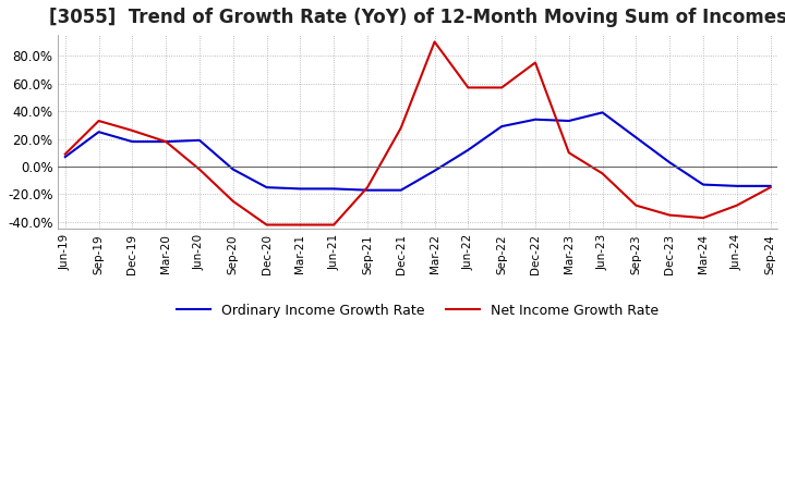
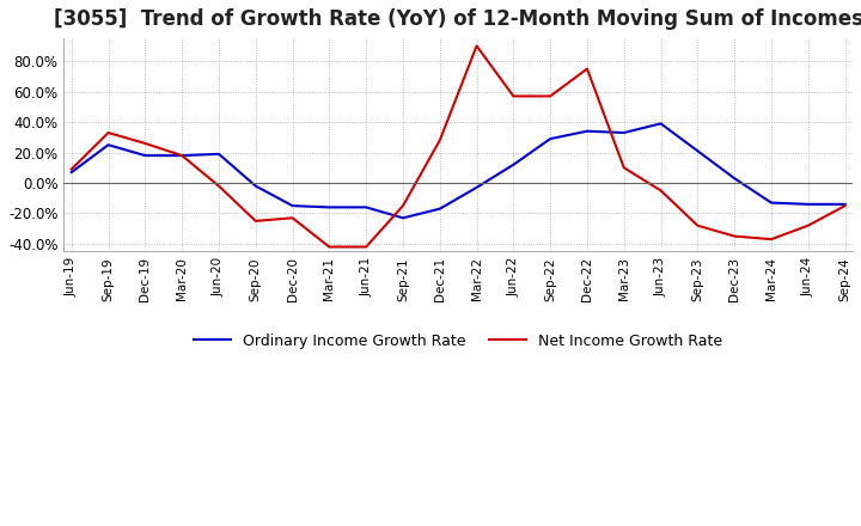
Net Income Growth Rate/Dec-20: -42% -> -23%
Ordinary Income Growth Rate/Sep-21: -17% -> -23%
